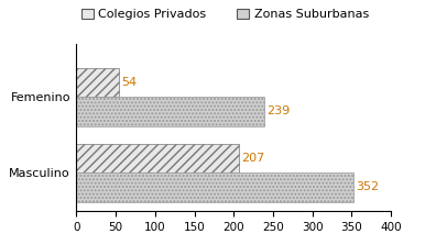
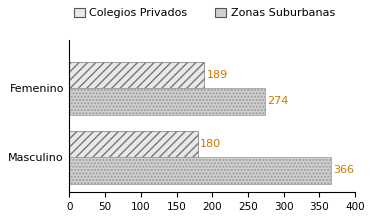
Colegios Privados/Femenino: 54 -> 189
Zonas Suburbanas/Femenino: 239 -> 274
Colegios Privados/Masculino: 207 -> 180
Zonas Suburbanas/Masculino: 352 -> 366
